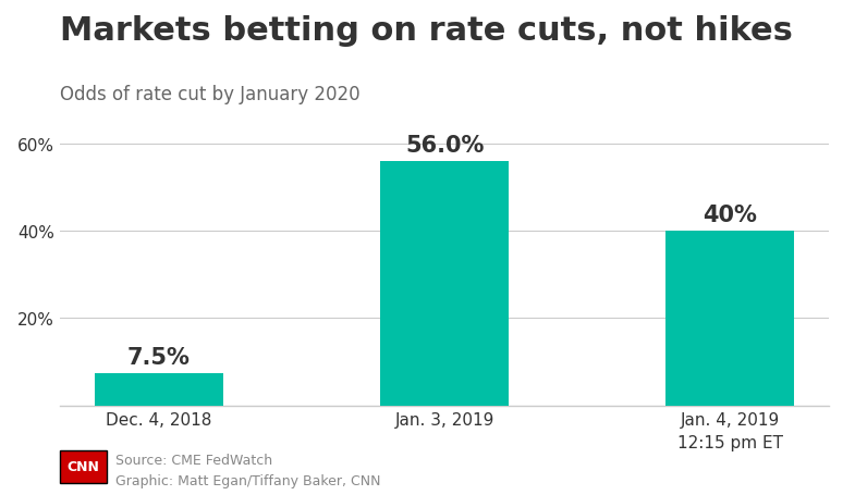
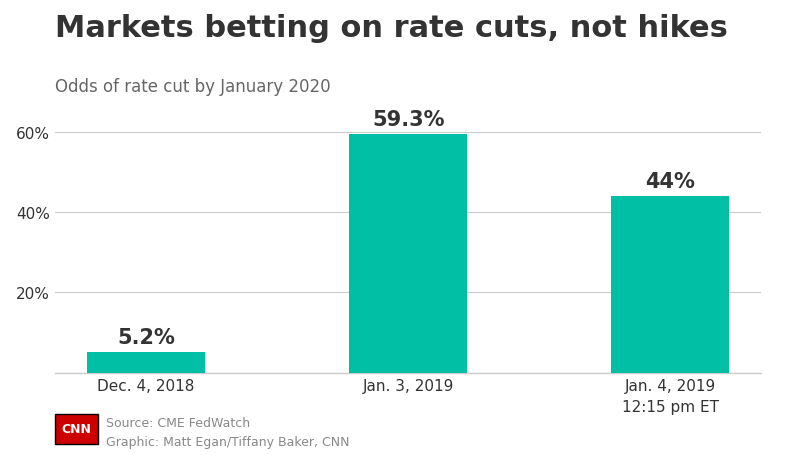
Dec. 4, 2018: 7.5% -> 5.2%
Jan. 3, 2019: 56.0% -> 59.3%
Jan. 4, 2019 12:15 pm ET: 40% -> 44%
